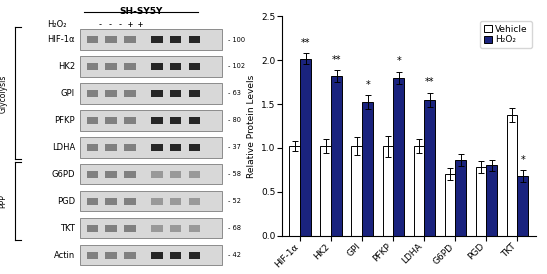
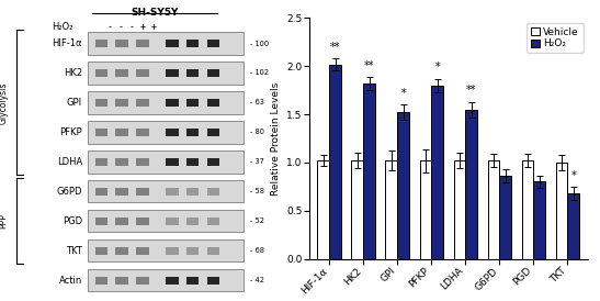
Vehicle/G6PD: 0.70 -> 1.02
Vehicle/PGD: 0.78 -> 1.02
Vehicle/TKT: 1.38 -> 1.00
